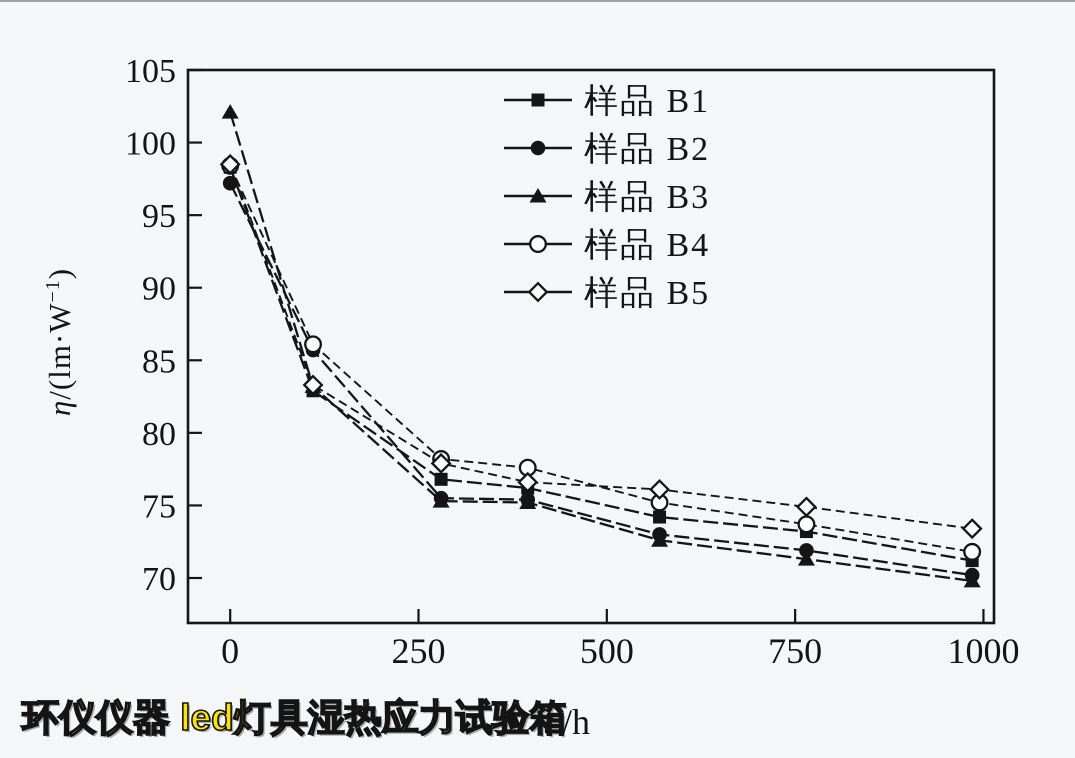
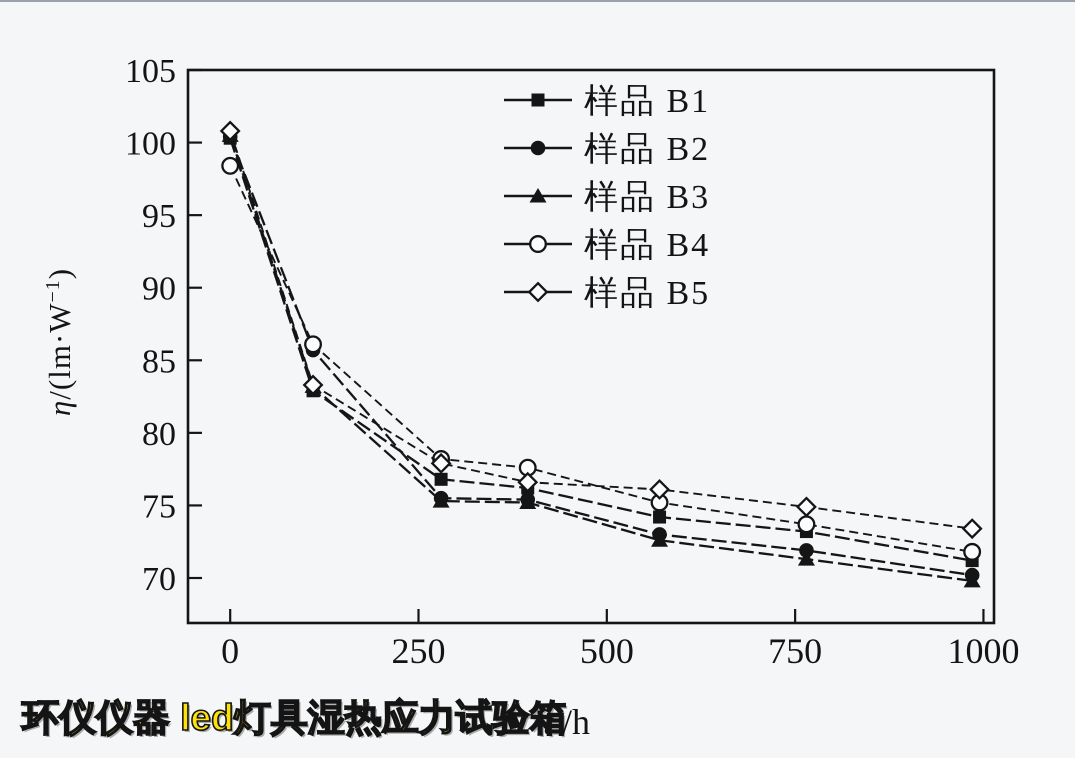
样品 B1/0: 98.3 -> 100.3
样品 B2/0: 97.2 -> 100.4
样品 B3/0: 102.1 -> 100.5
样品 B5/0: 98.5 -> 100.8
